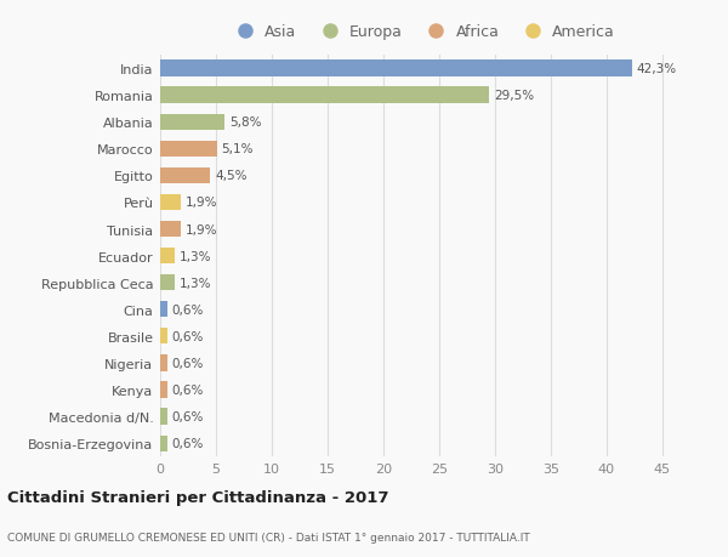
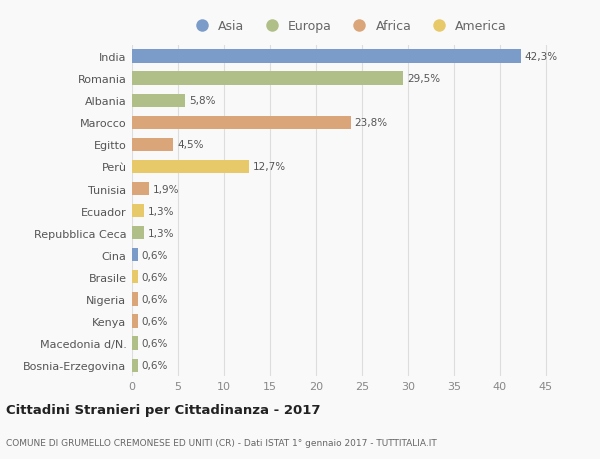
Marocco: 5,1% -> 23,8%
Perù: 1,9% -> 12,7%
